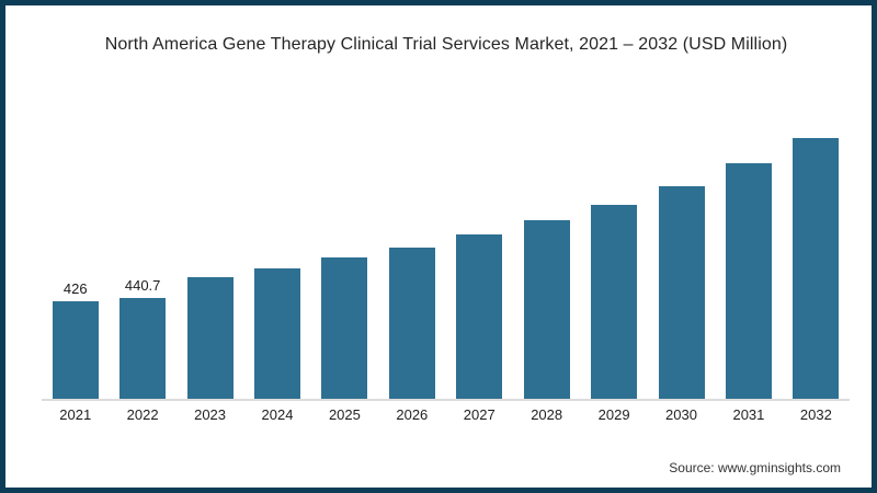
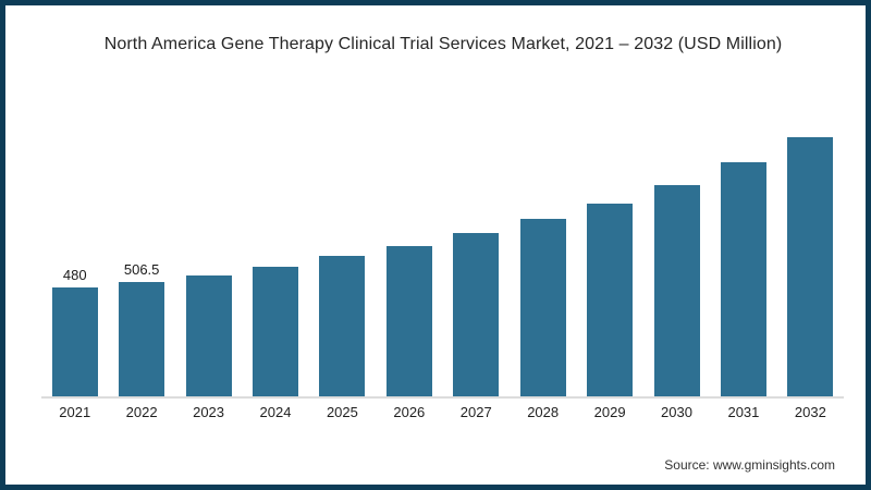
2021: 426 -> 480
2022: 440.7 -> 506.5
